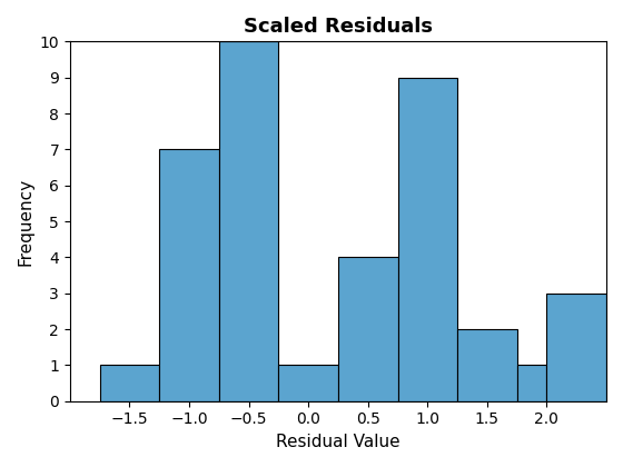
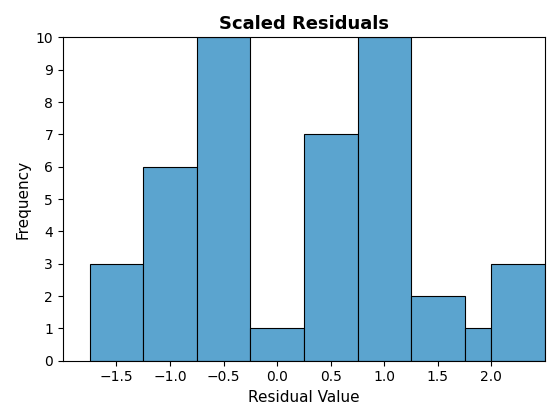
−1.5: 1 -> 3
−1.0: 7 -> 6
0.5: 4 -> 7
1.0: 9 -> 10
